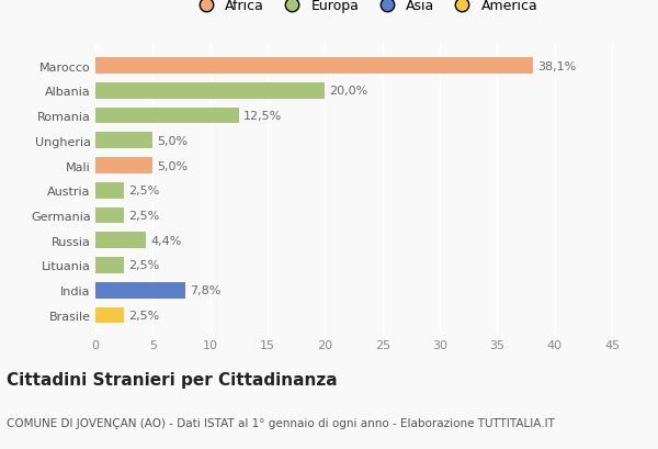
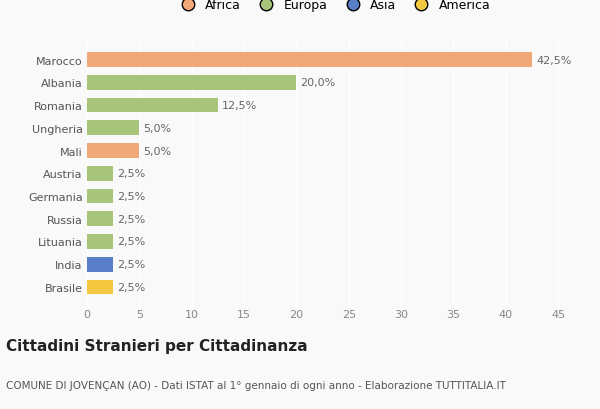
Marocco: 38,1% -> 42,5%
Russia: 4,4% -> 2,5%
India: 7,8% -> 2,5%
